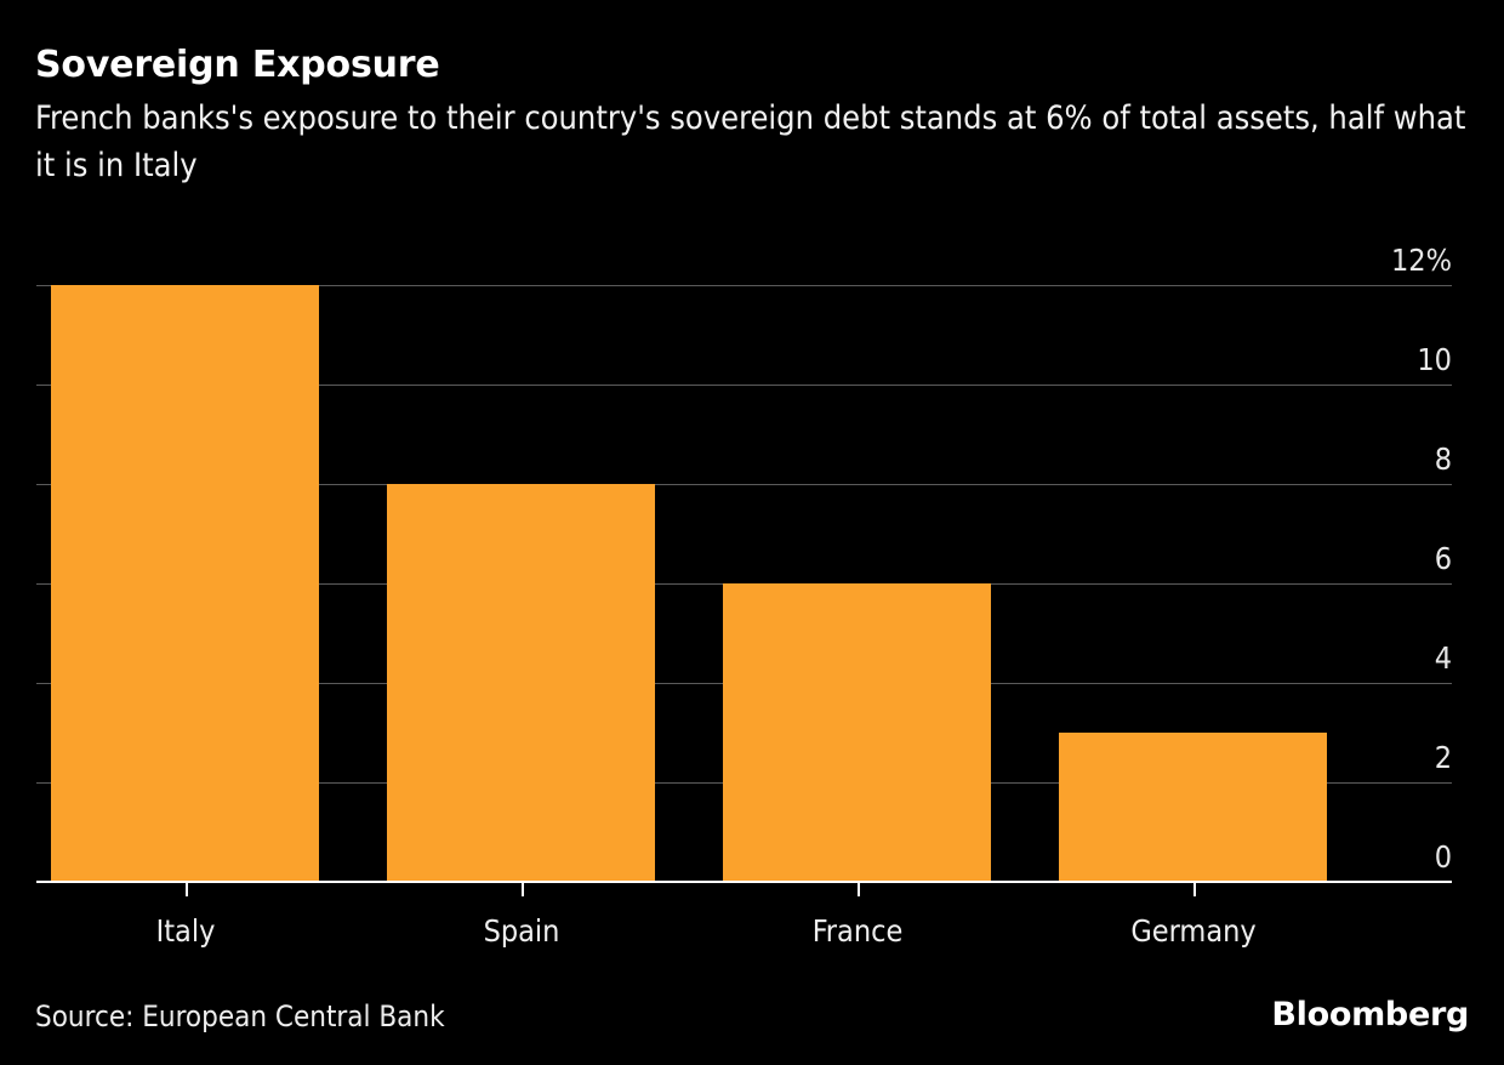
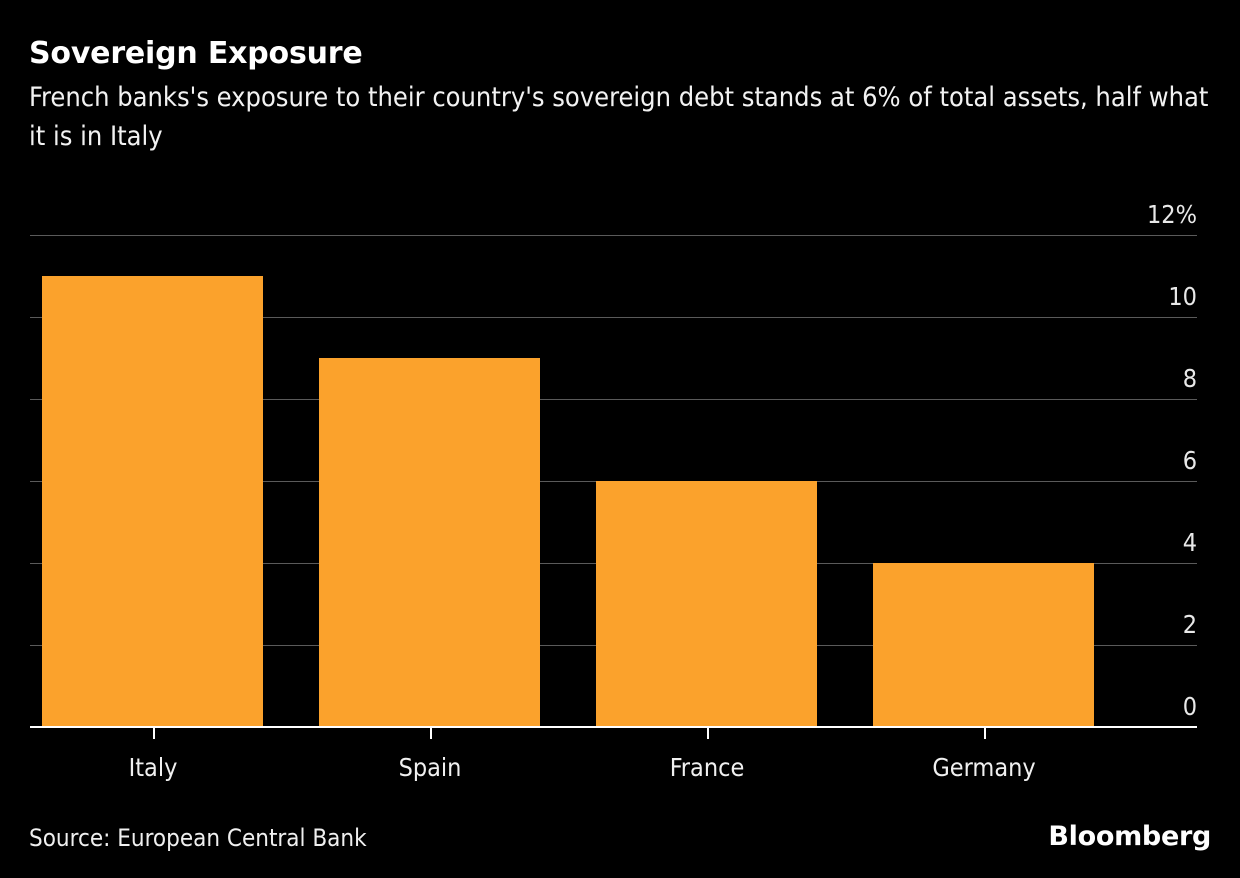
Italy: 12% -> 11%
Spain: 8% -> 9%
Germany: 3% -> 4%
